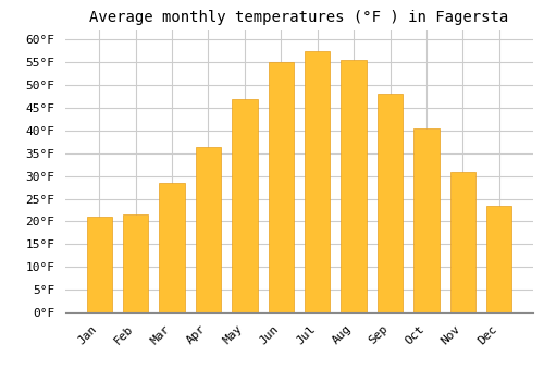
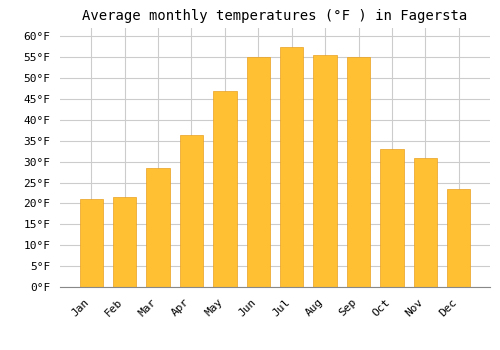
Sep: 48.0°F -> 55.0°F
Oct: 40.5°F -> 33.0°F
